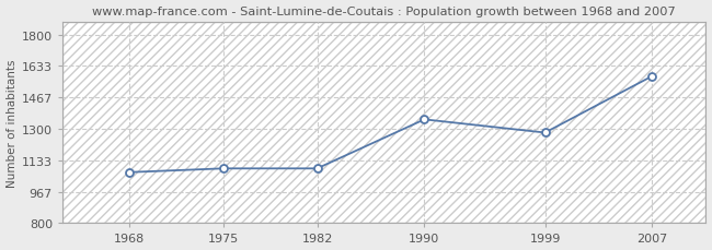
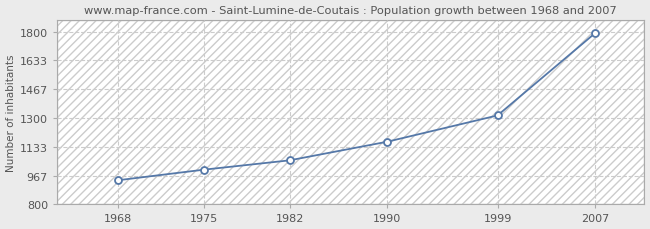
1968: 1070 -> 940
1975: 1090 -> 1000
1982: 1090 -> 1060
1990: 1350 -> 1160
1999: 1280 -> 1320
2007: 1580 -> 1790
